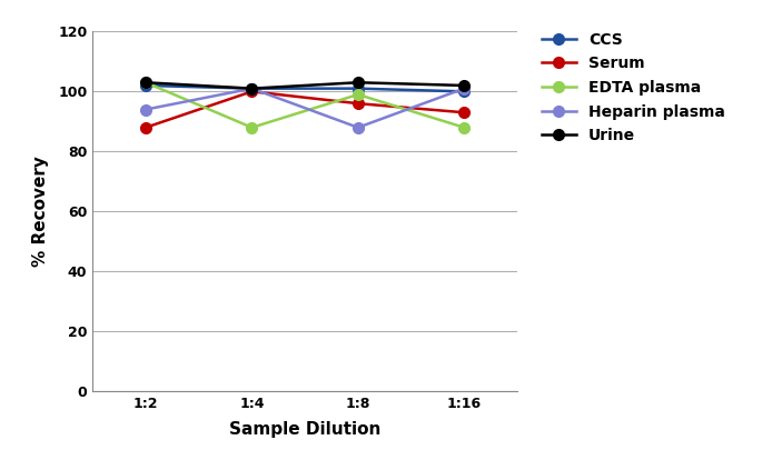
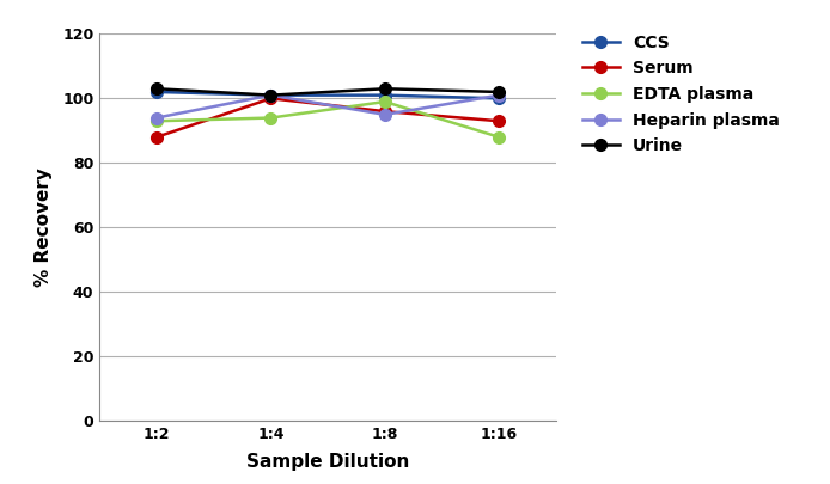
EDTA plasma/1:2: 103 -> 93
EDTA plasma/1:4: 88 -> 94
Heparin plasma/1:8: 88 -> 95
